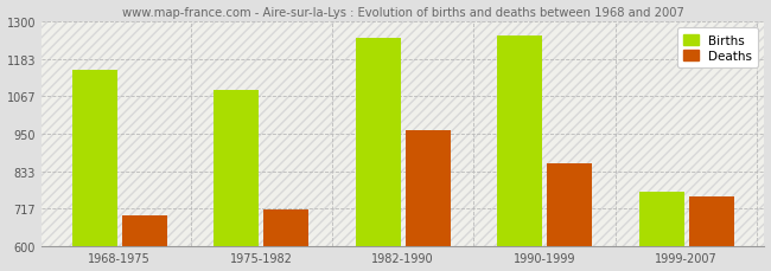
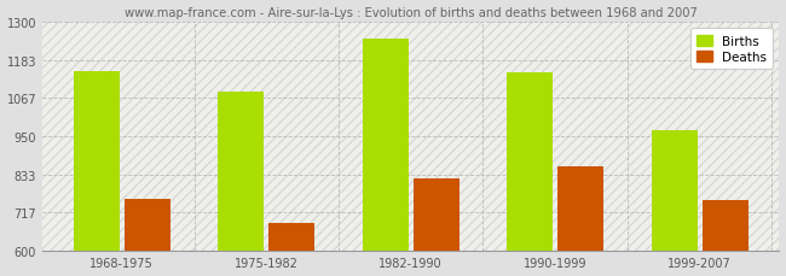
Deaths/1968-1975: 695 -> 758
Deaths/1975-1982: 715 -> 683
Deaths/1982-1990: 960 -> 820
Births/1990-1999: 1255 -> 1145
Births/1999-2007: 770 -> 968
